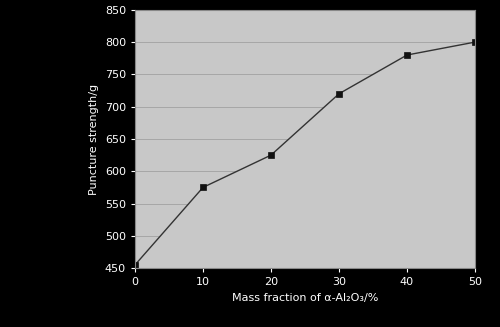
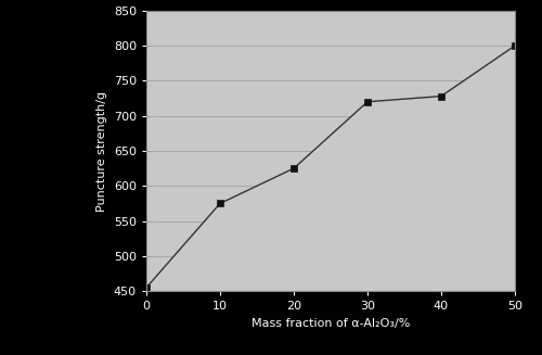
40: 780 -> 728
